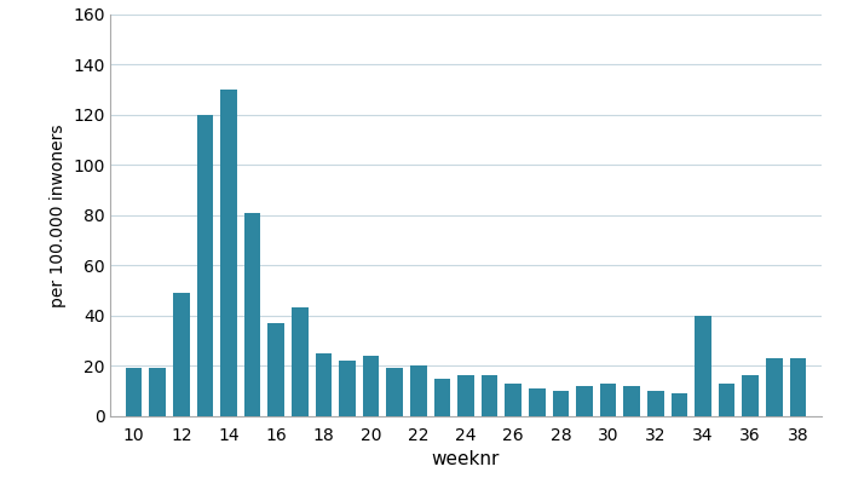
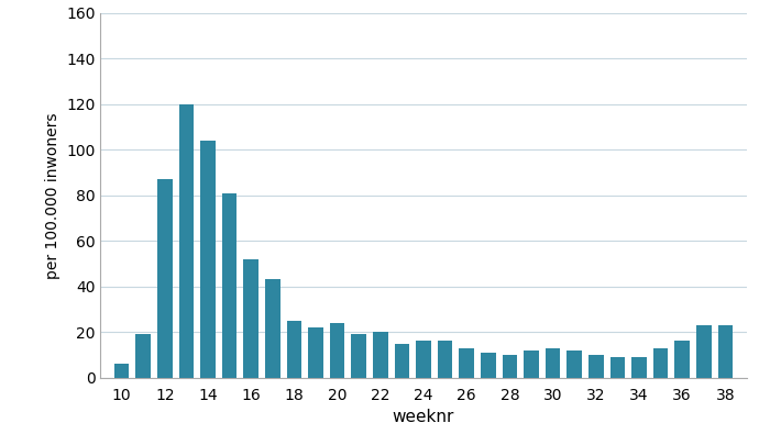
10: 19 -> 6
12: 49 -> 87
14: 130 -> 104
16: 37 -> 52
34: 40 -> 9
